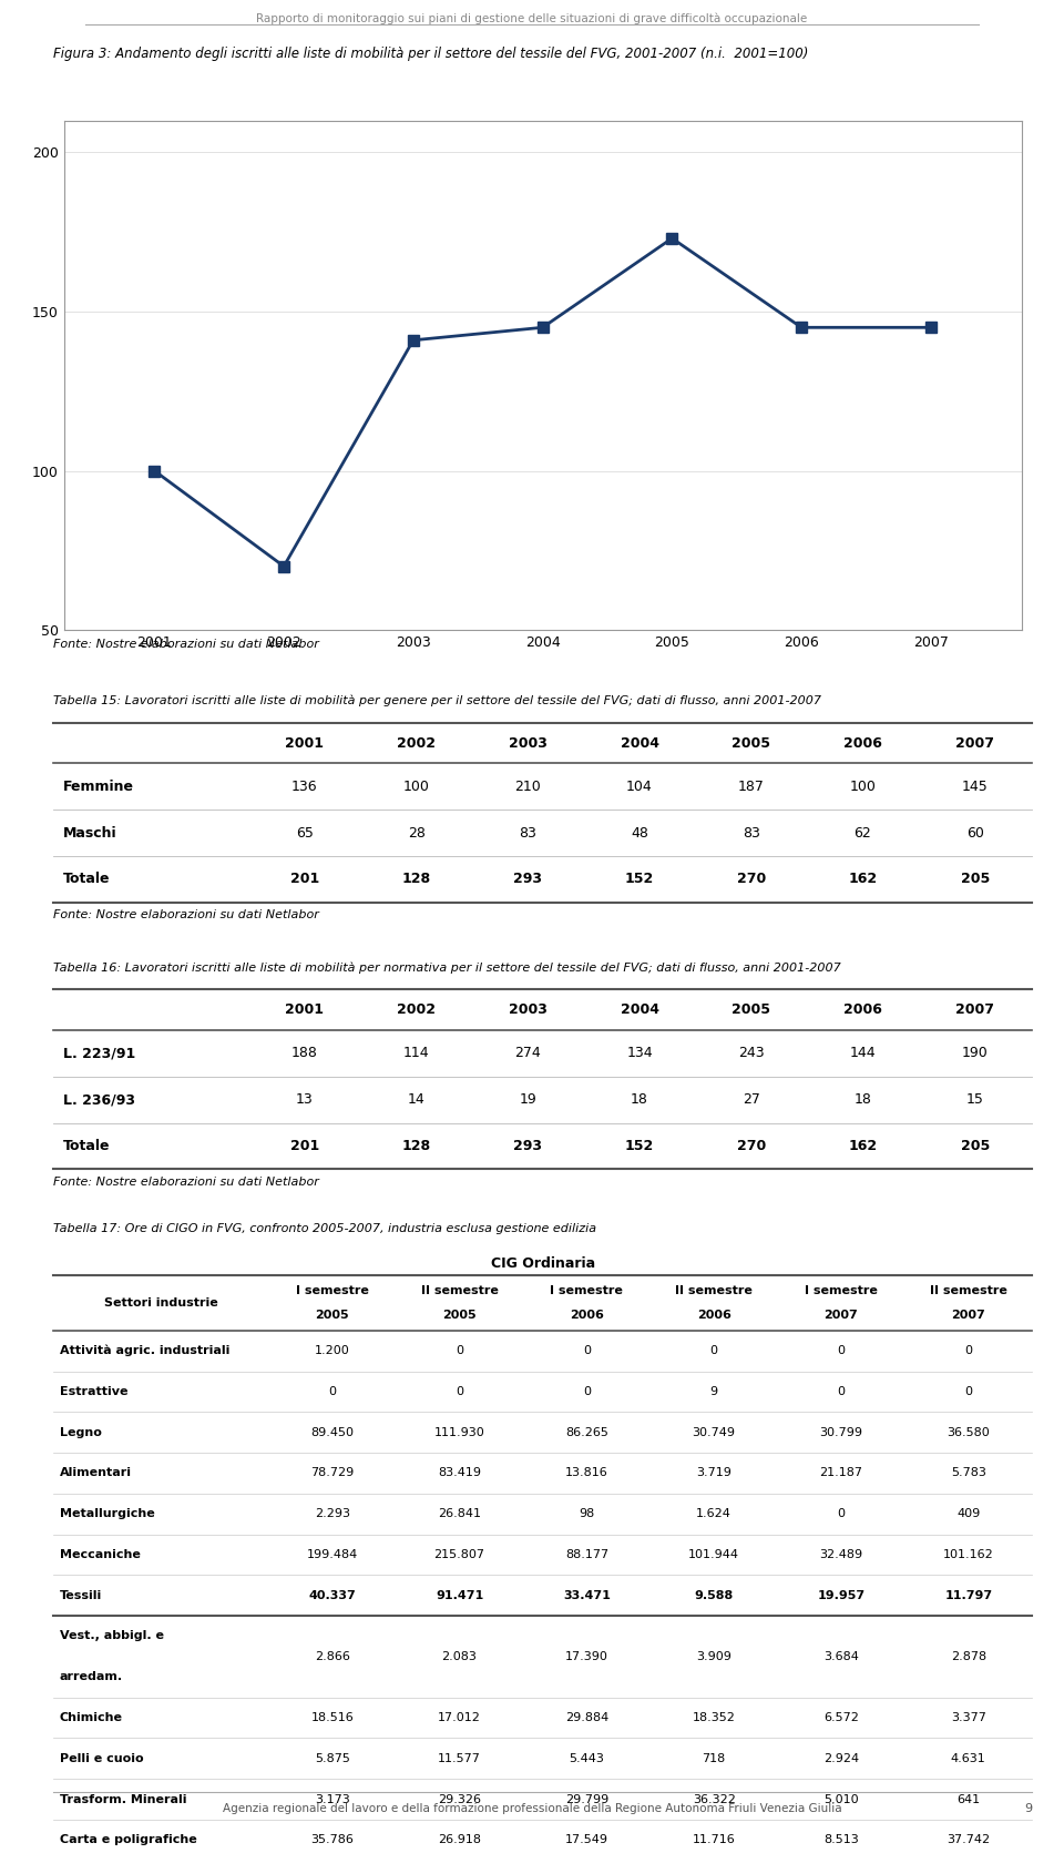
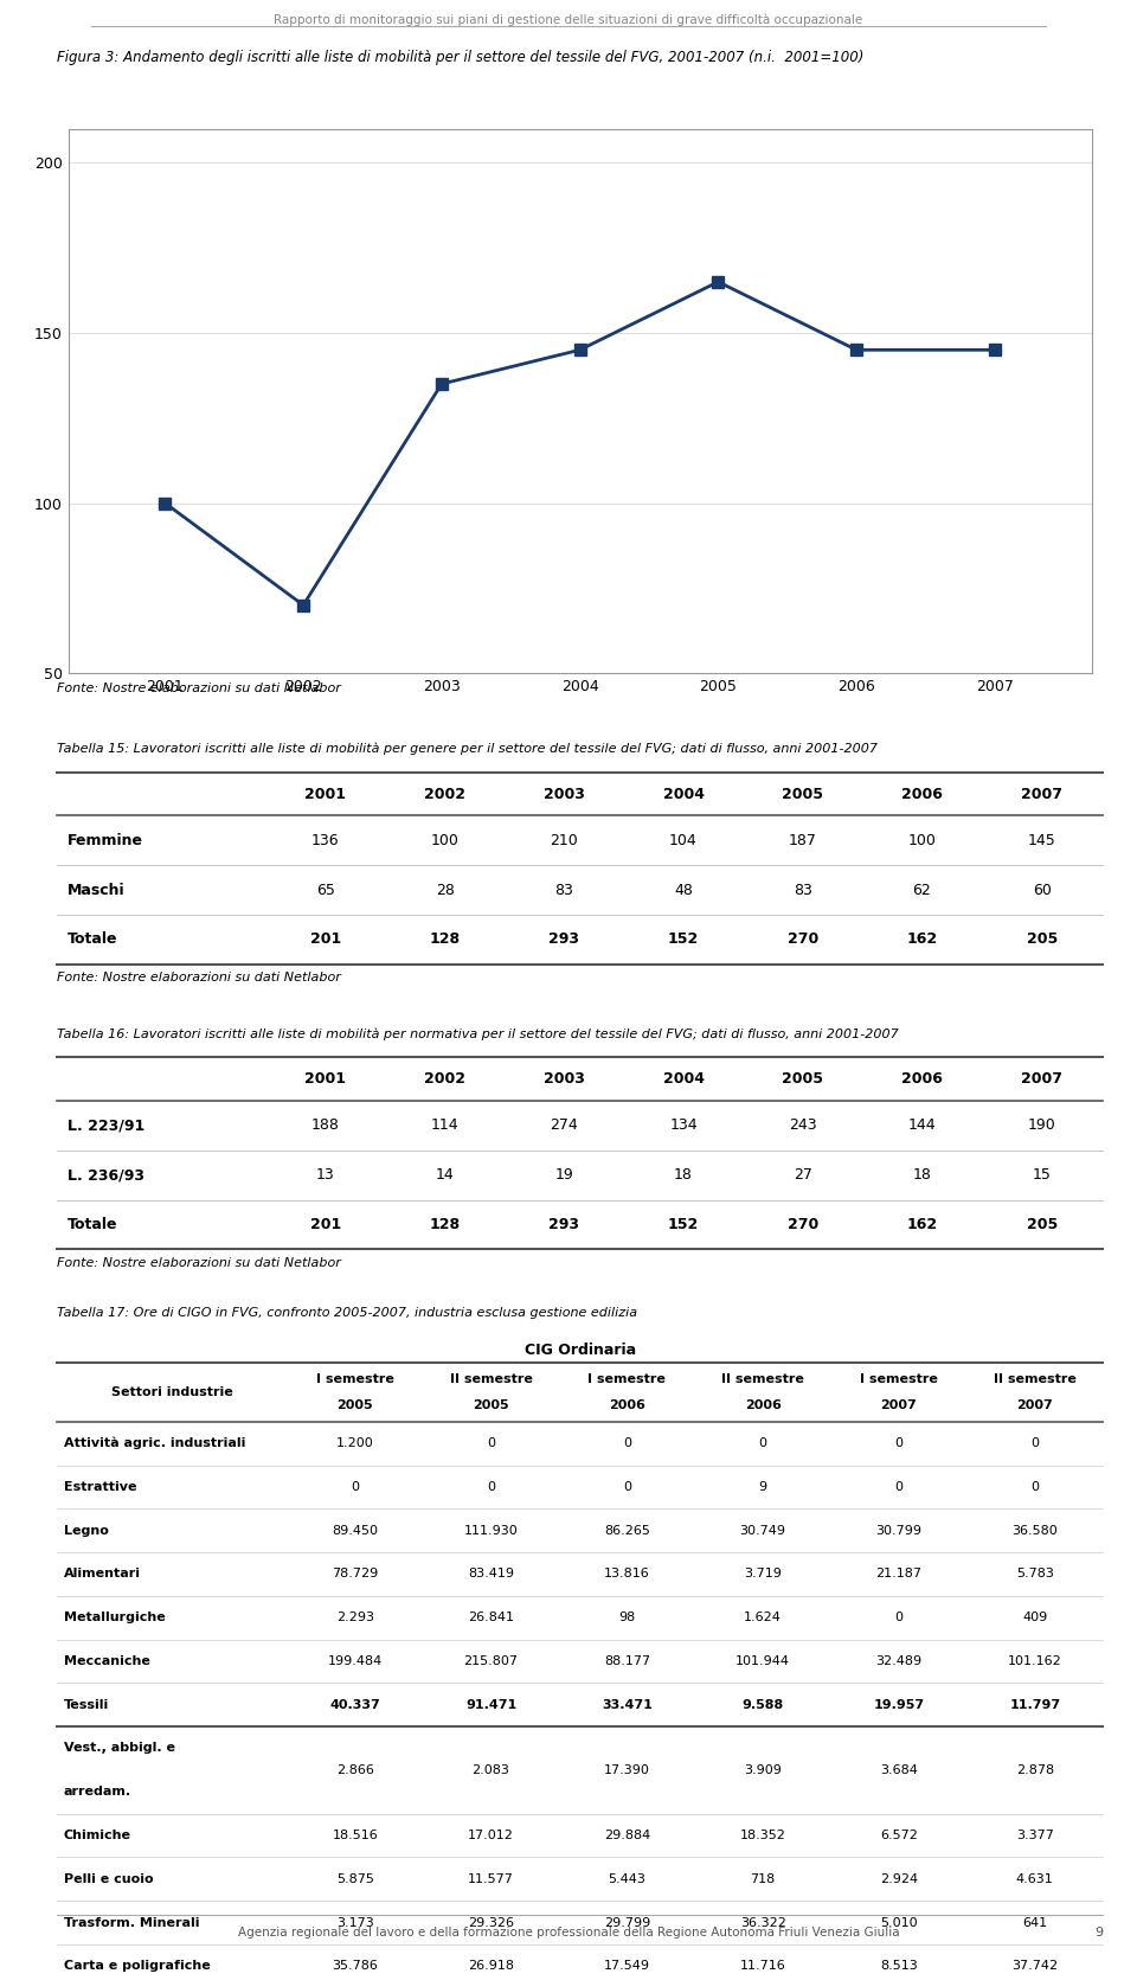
2003: 141 -> 135
2005: 173 -> 165
